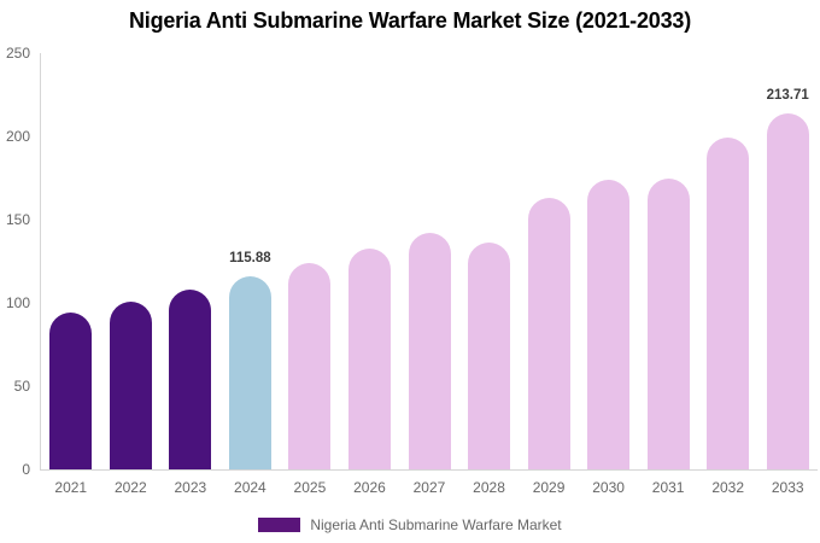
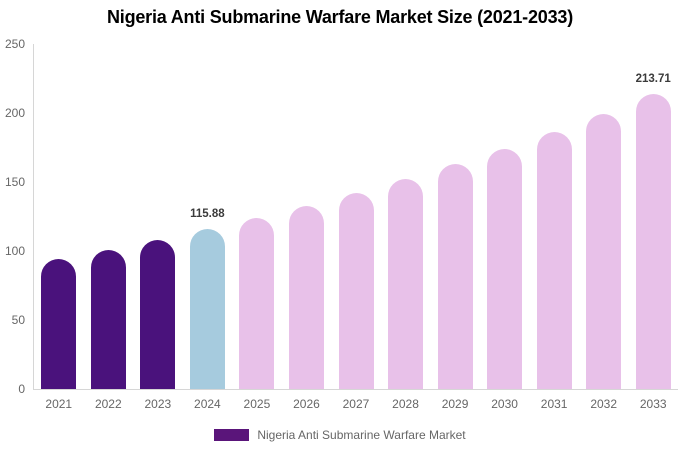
2028: 136 -> 152
2031: 175 -> 186
